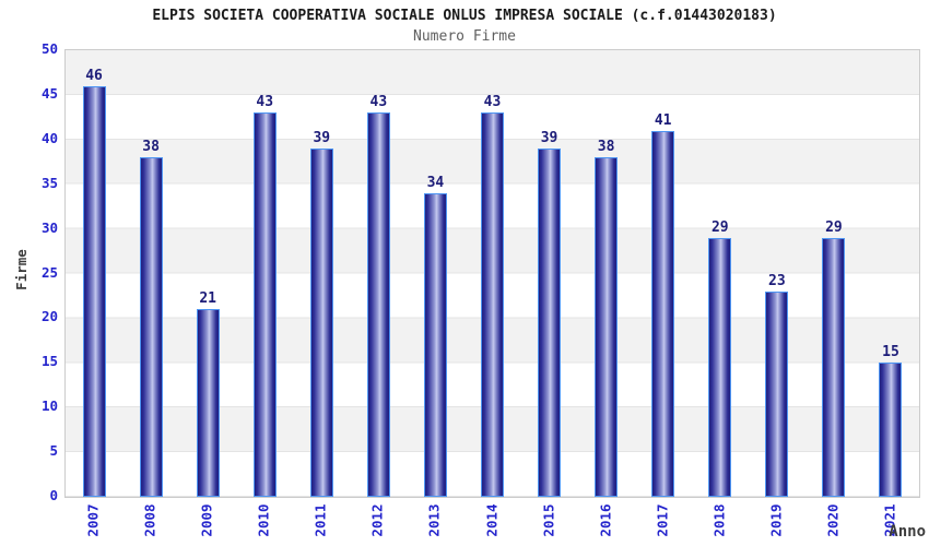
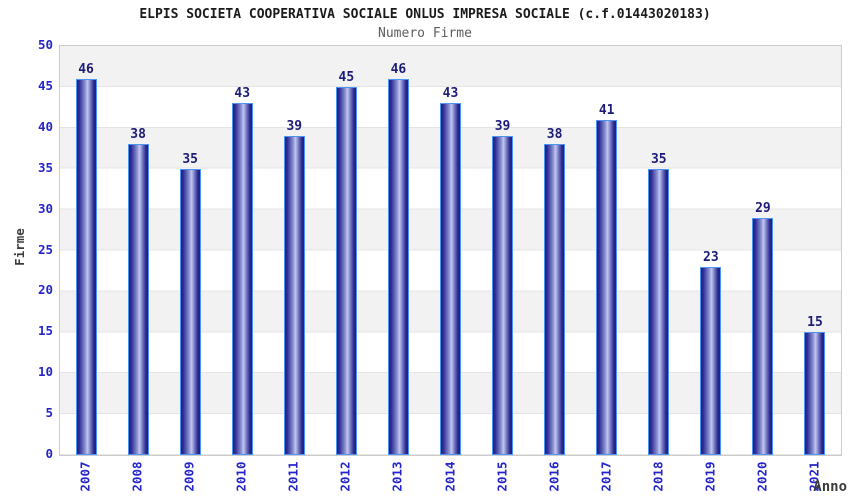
2009: 21 -> 35
2012: 43 -> 45
2013: 34 -> 46
2018: 29 -> 35
